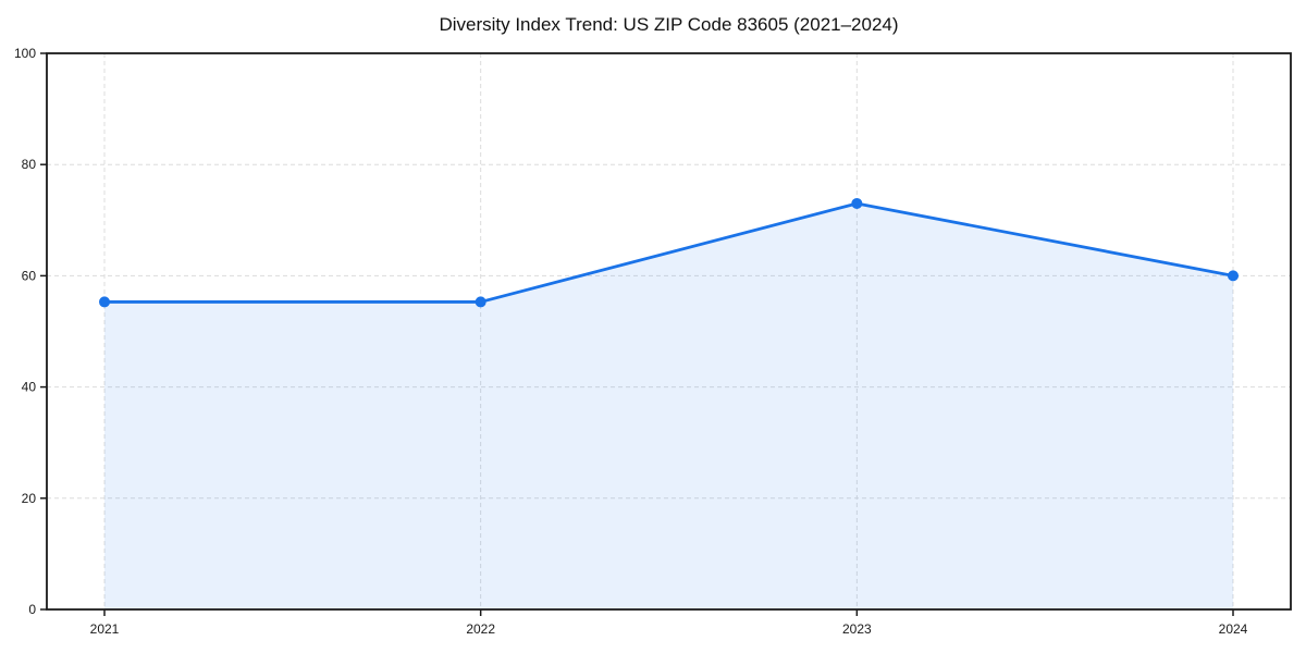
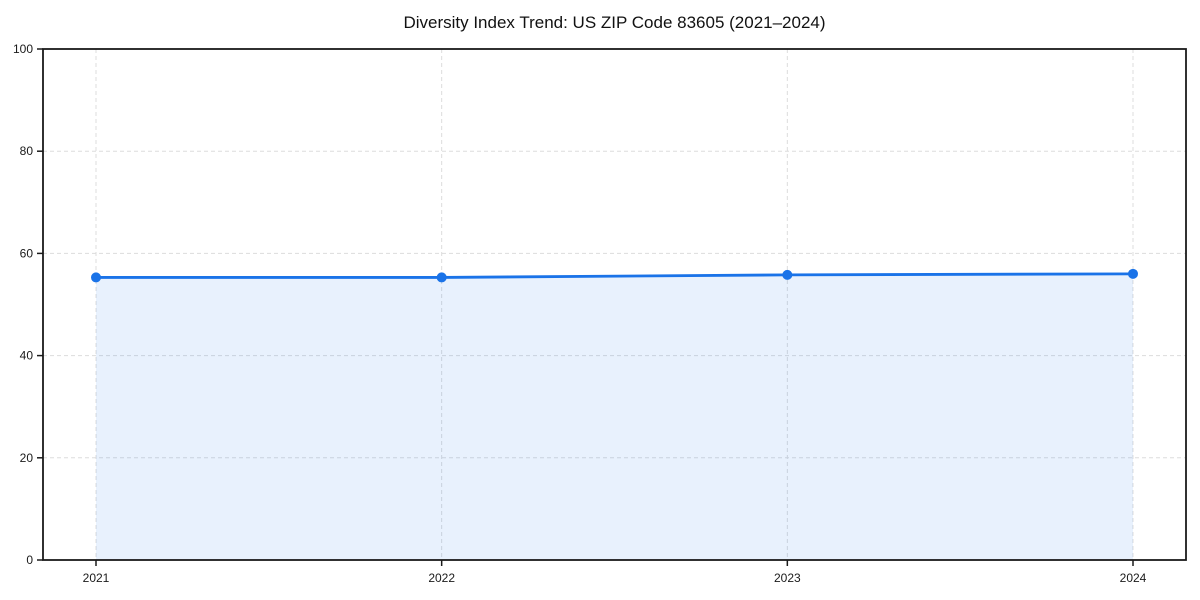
2023: 73 -> 56
2024: 60 -> 56
